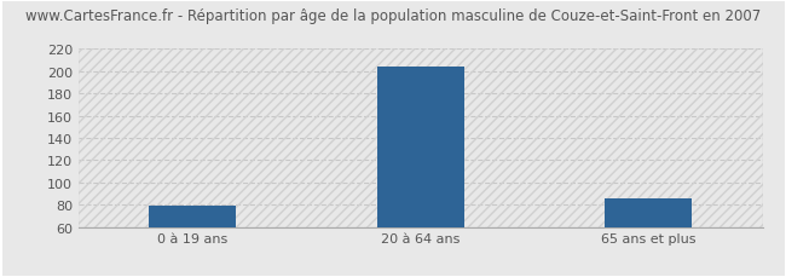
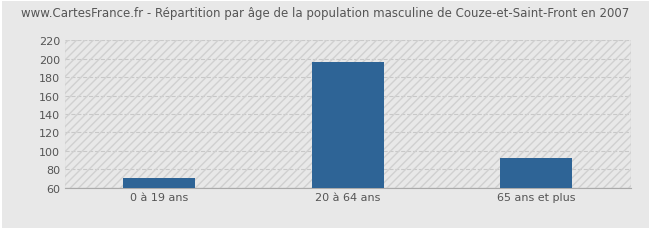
0 à 19 ans: 79 -> 70
20 à 64 ans: 204 -> 196
65 ans et plus: 86 -> 92
